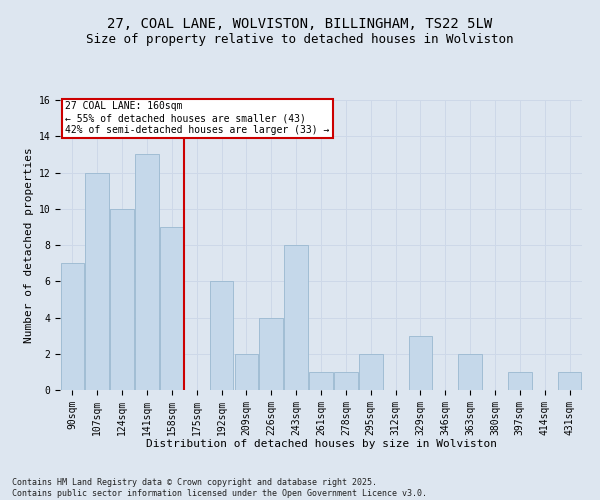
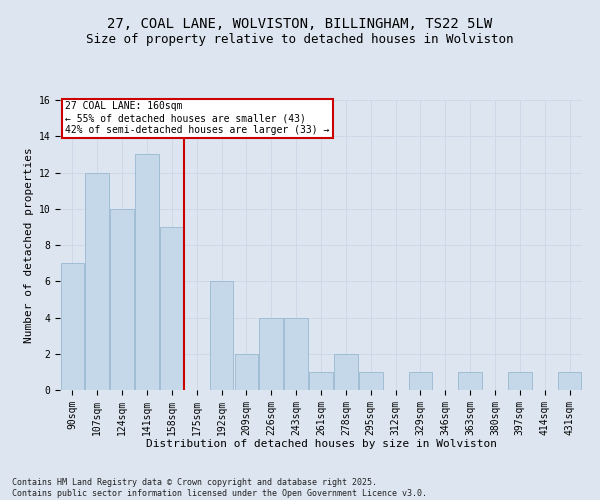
243sqm: 8 -> 4
278sqm: 1 -> 2
295sqm: 2 -> 1
329sqm: 3 -> 1
363sqm: 2 -> 1
